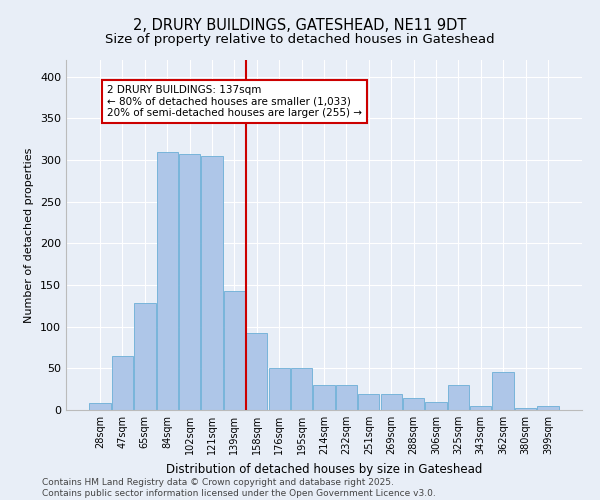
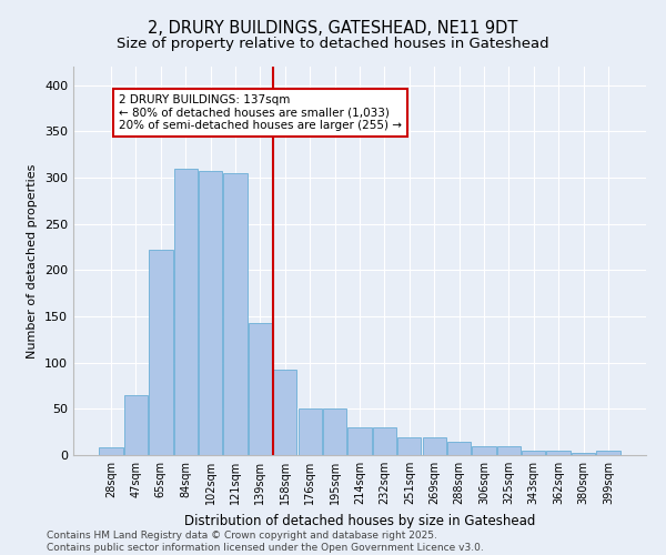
65sqm: 128 -> 222
325sqm: 30 -> 10
362sqm: 46 -> 5
